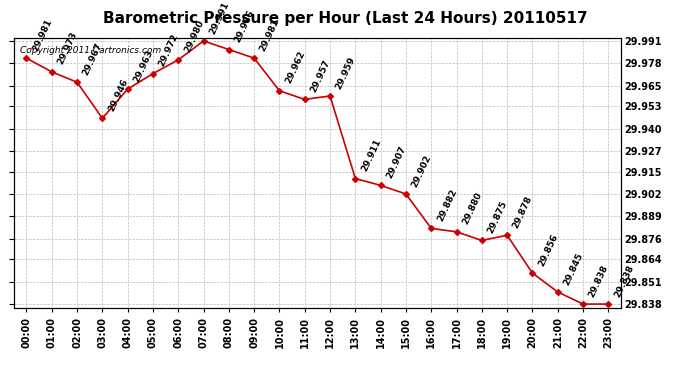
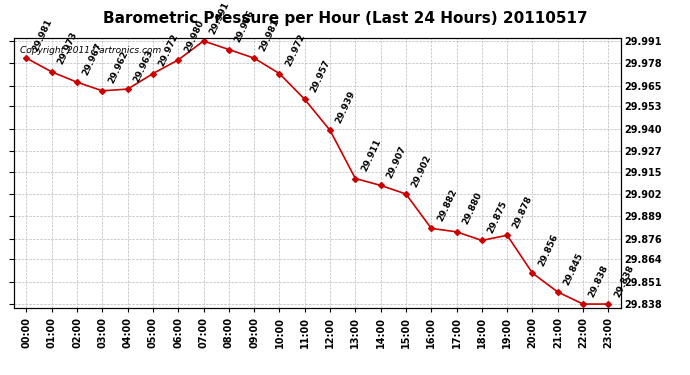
03:00: 29.946 -> 29.962
10:00: 29.962 -> 29.972
12:00: 29.959 -> 29.939
